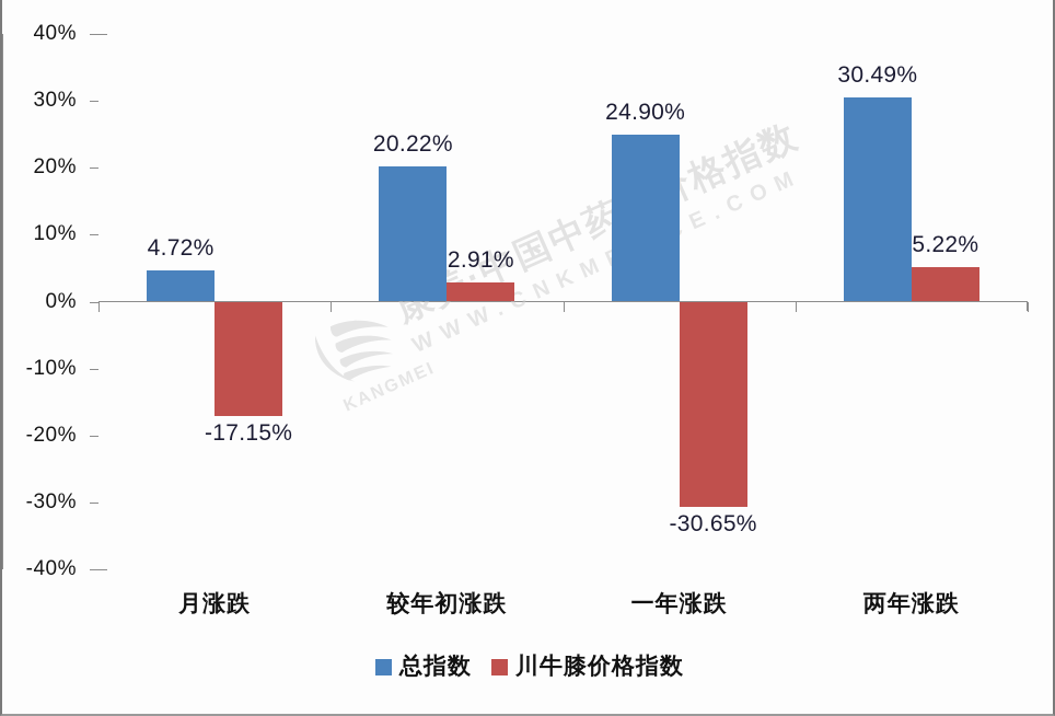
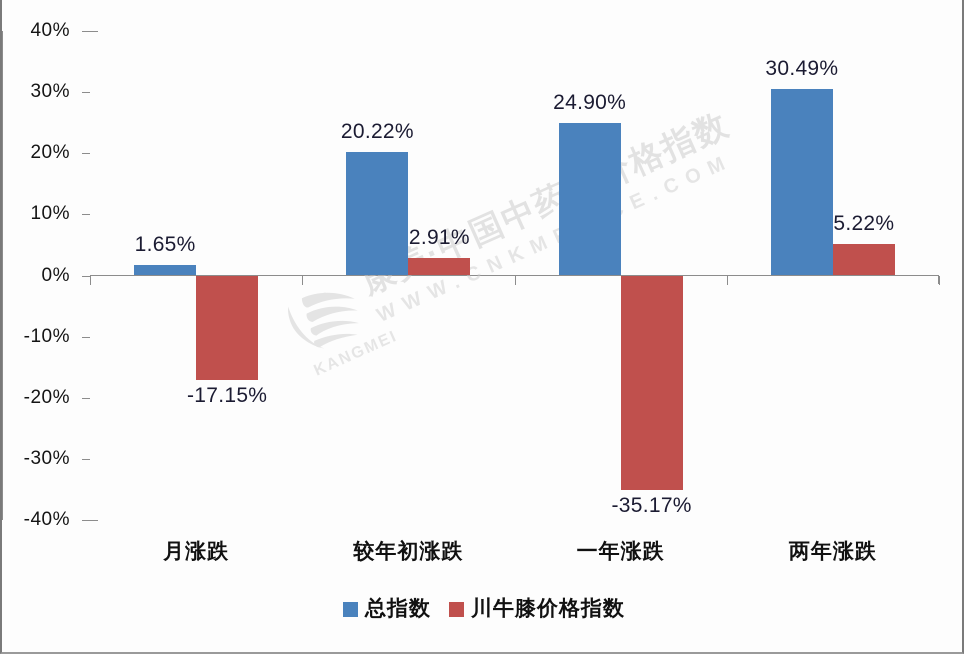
总指数/月涨跌: 4.72% -> 1.65%
川牛膝价格指数/一年涨跌: -30.65% -> -35.17%
